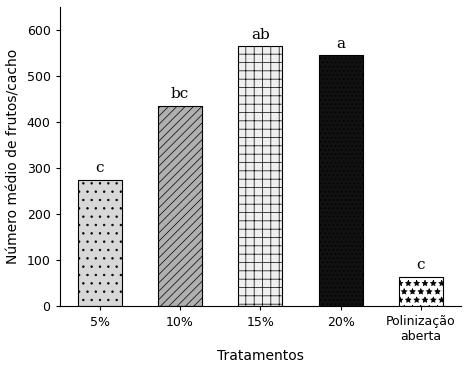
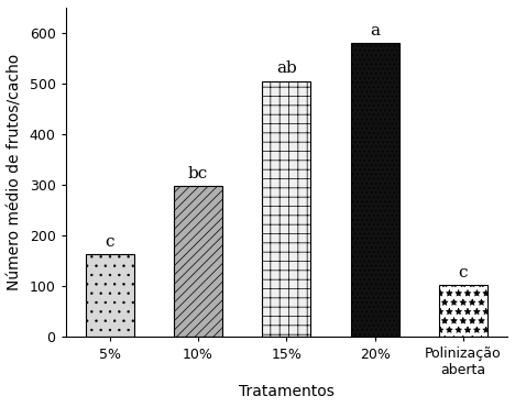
5%: 275 -> 163
10%: 435 -> 298
15%: 565 -> 505
20%: 545 -> 580
Polinização aberta: 65 -> 102
